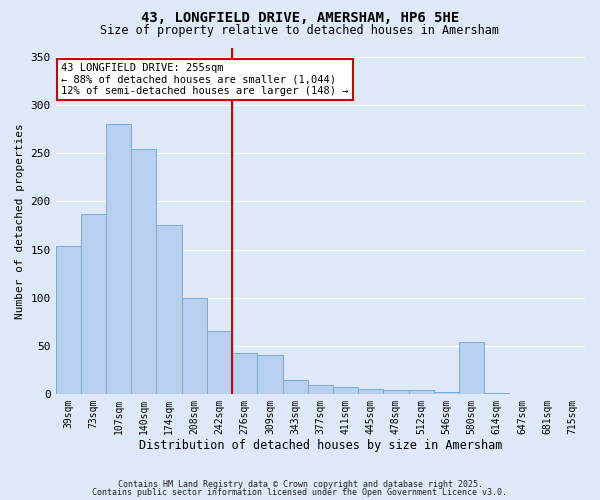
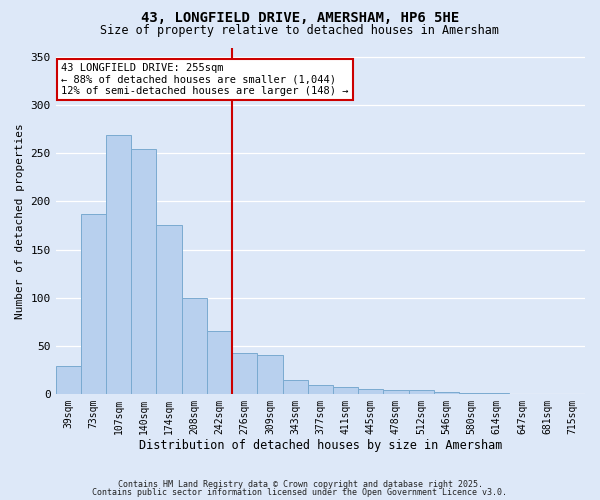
39sqm: 154 -> 29
107sqm: 280 -> 269
580sqm: 54 -> 1
